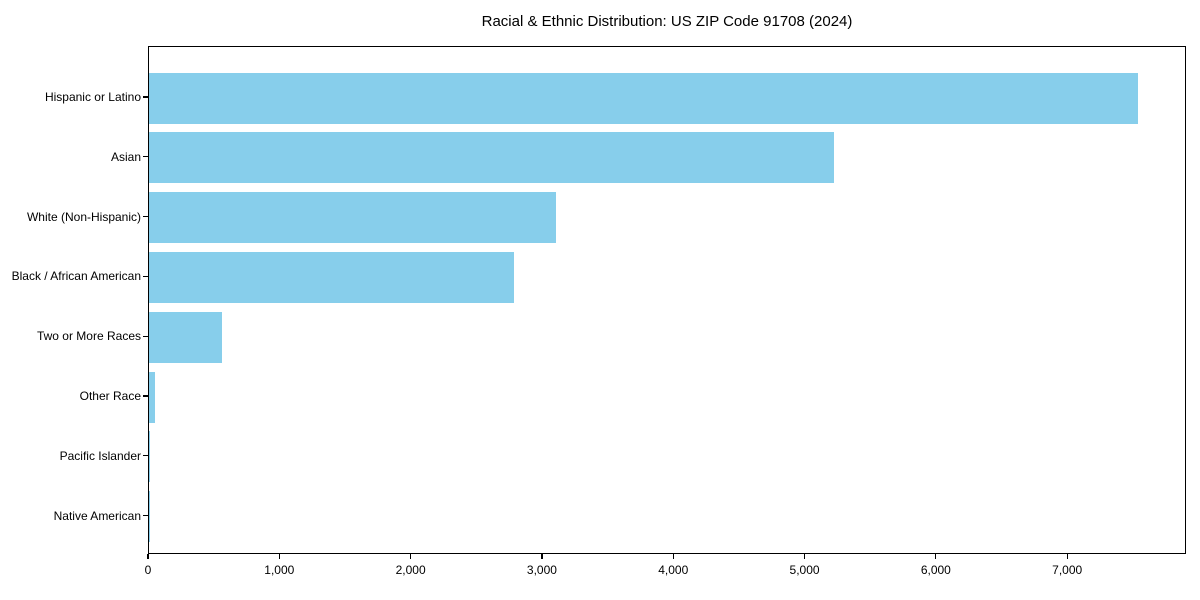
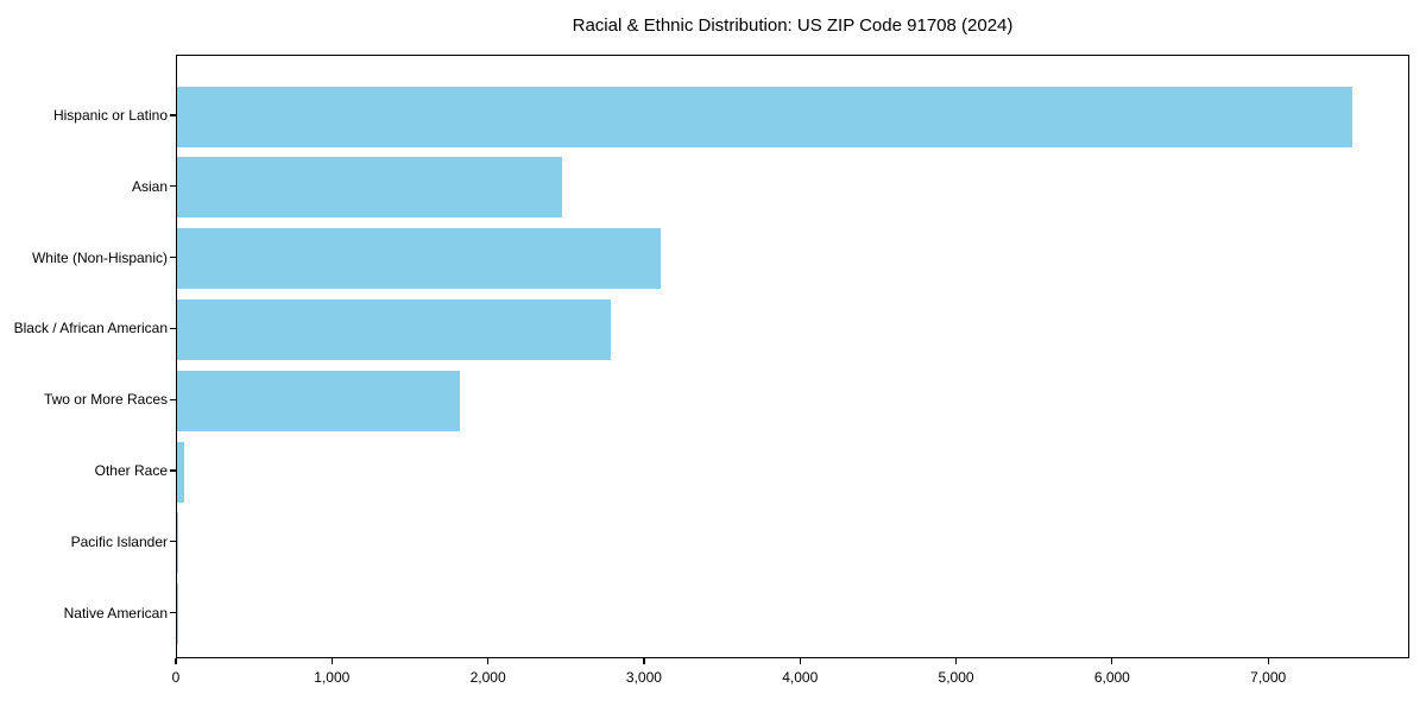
Asian: 5220 -> 2470
Two or More Races: 560 -> 1810
